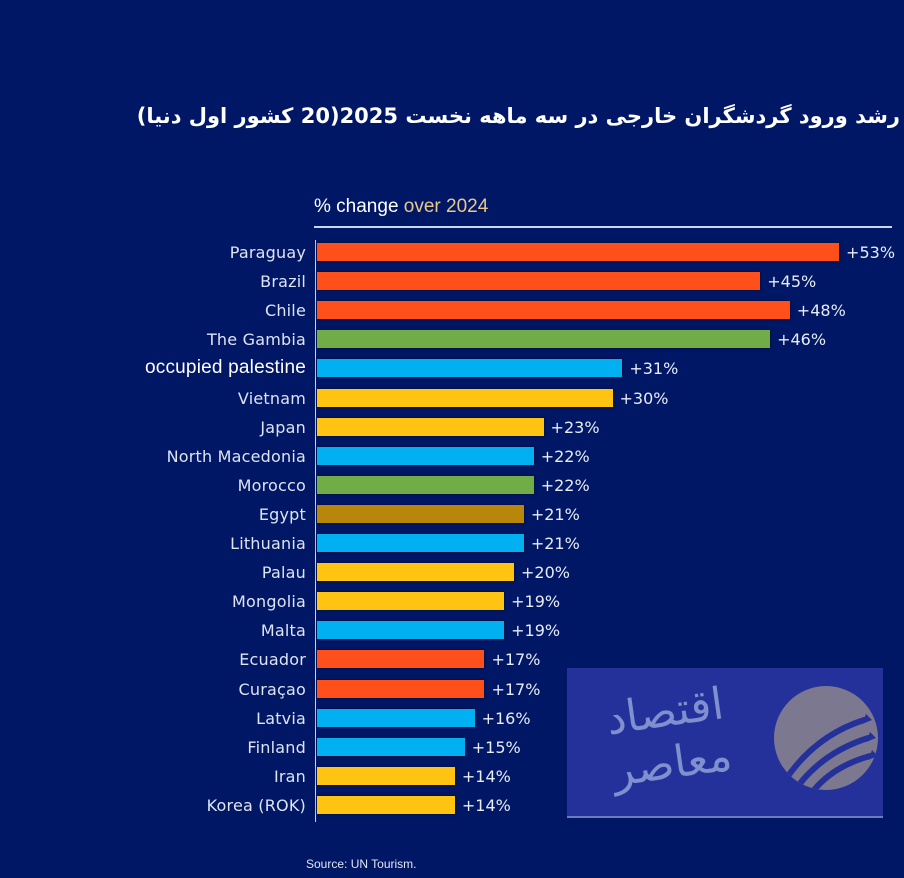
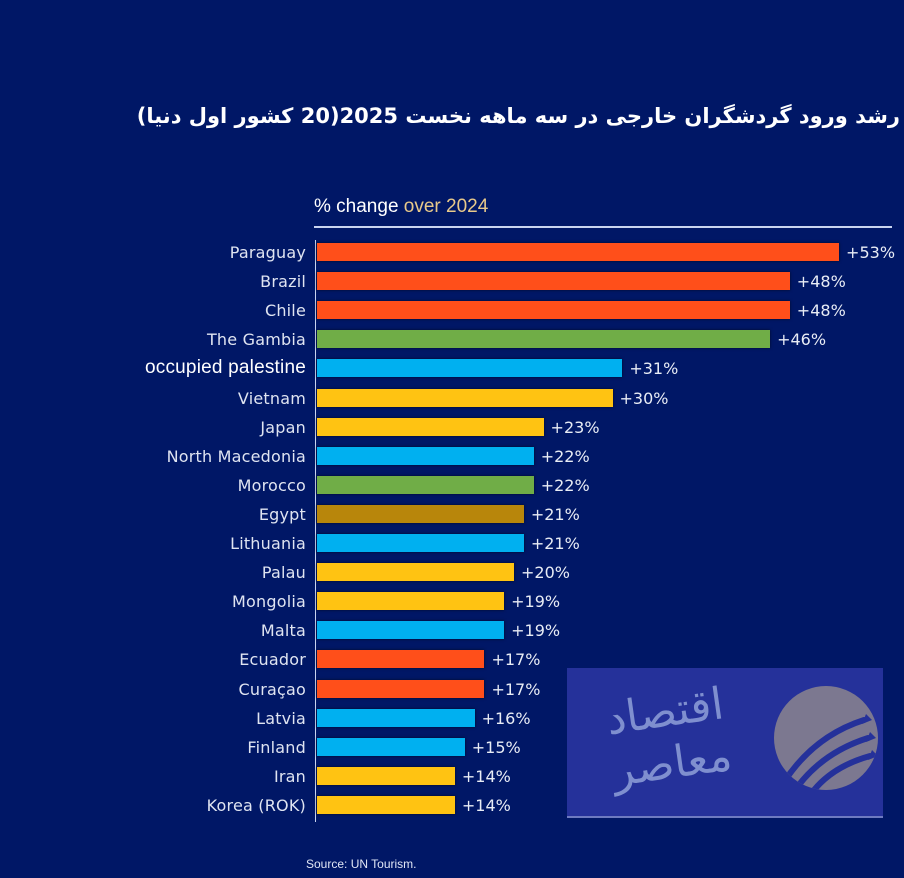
Brazil: +45% -> +48%
